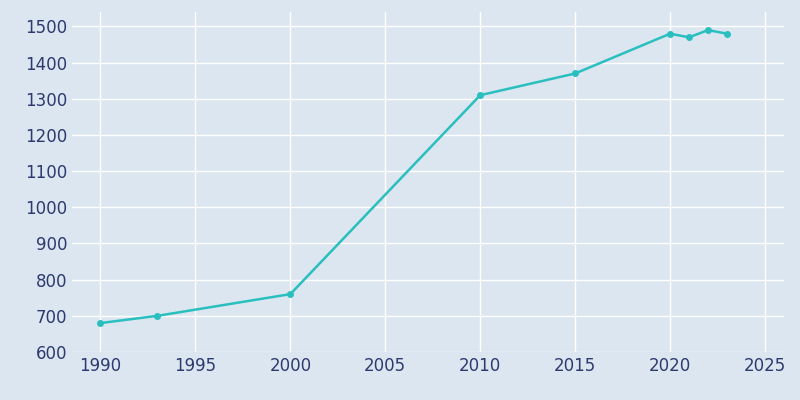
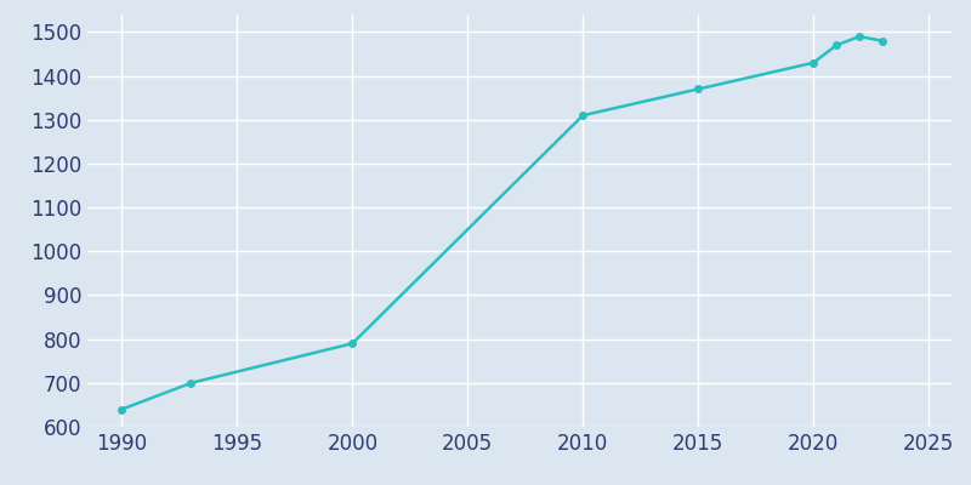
1990: 680 -> 640
2000: 760 -> 790
2020: 1480 -> 1430
